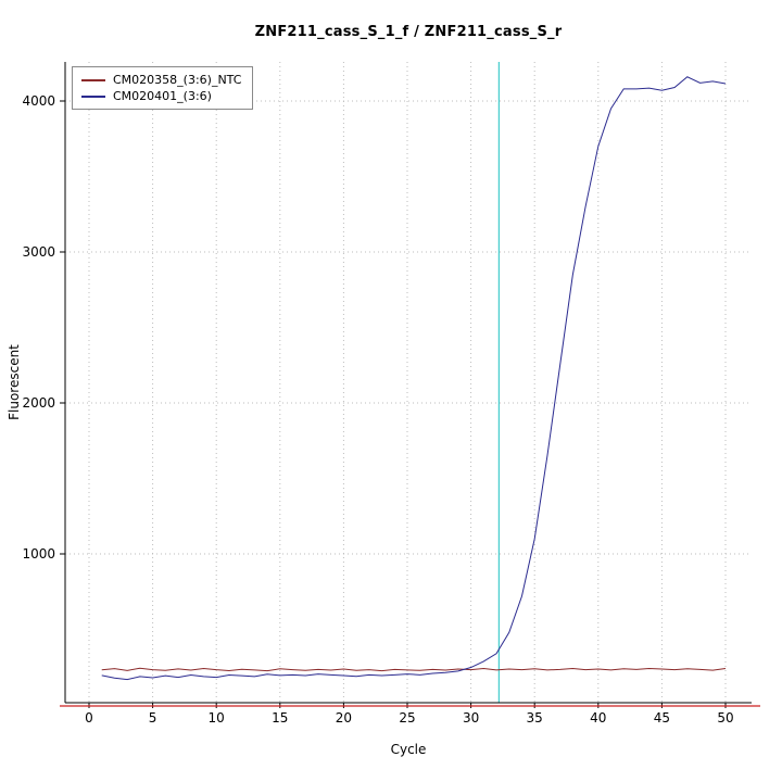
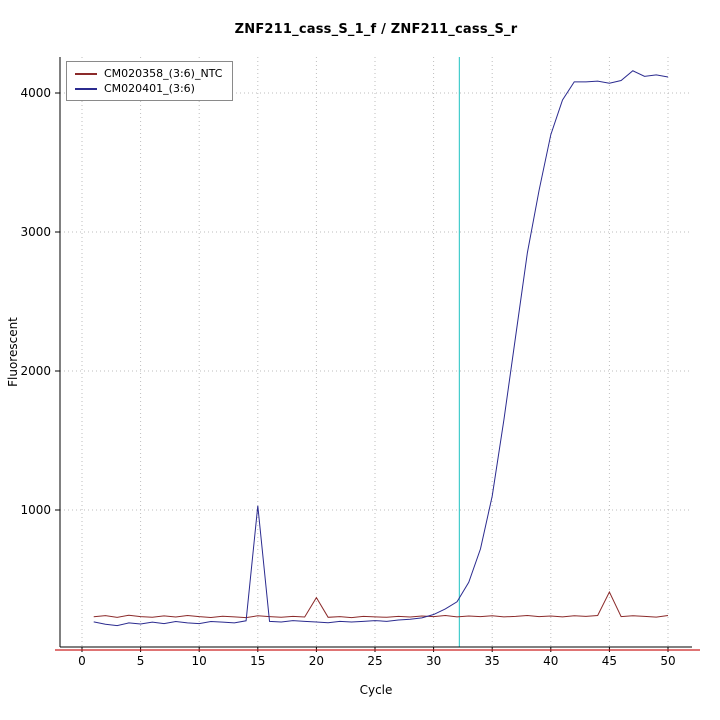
CM020401_(3:6)/15: 200 -> 1030
CM020358_(3:6)_NTC/20: 240 -> 370
CM020358_(3:6)_NTC/45: 240 -> 410
